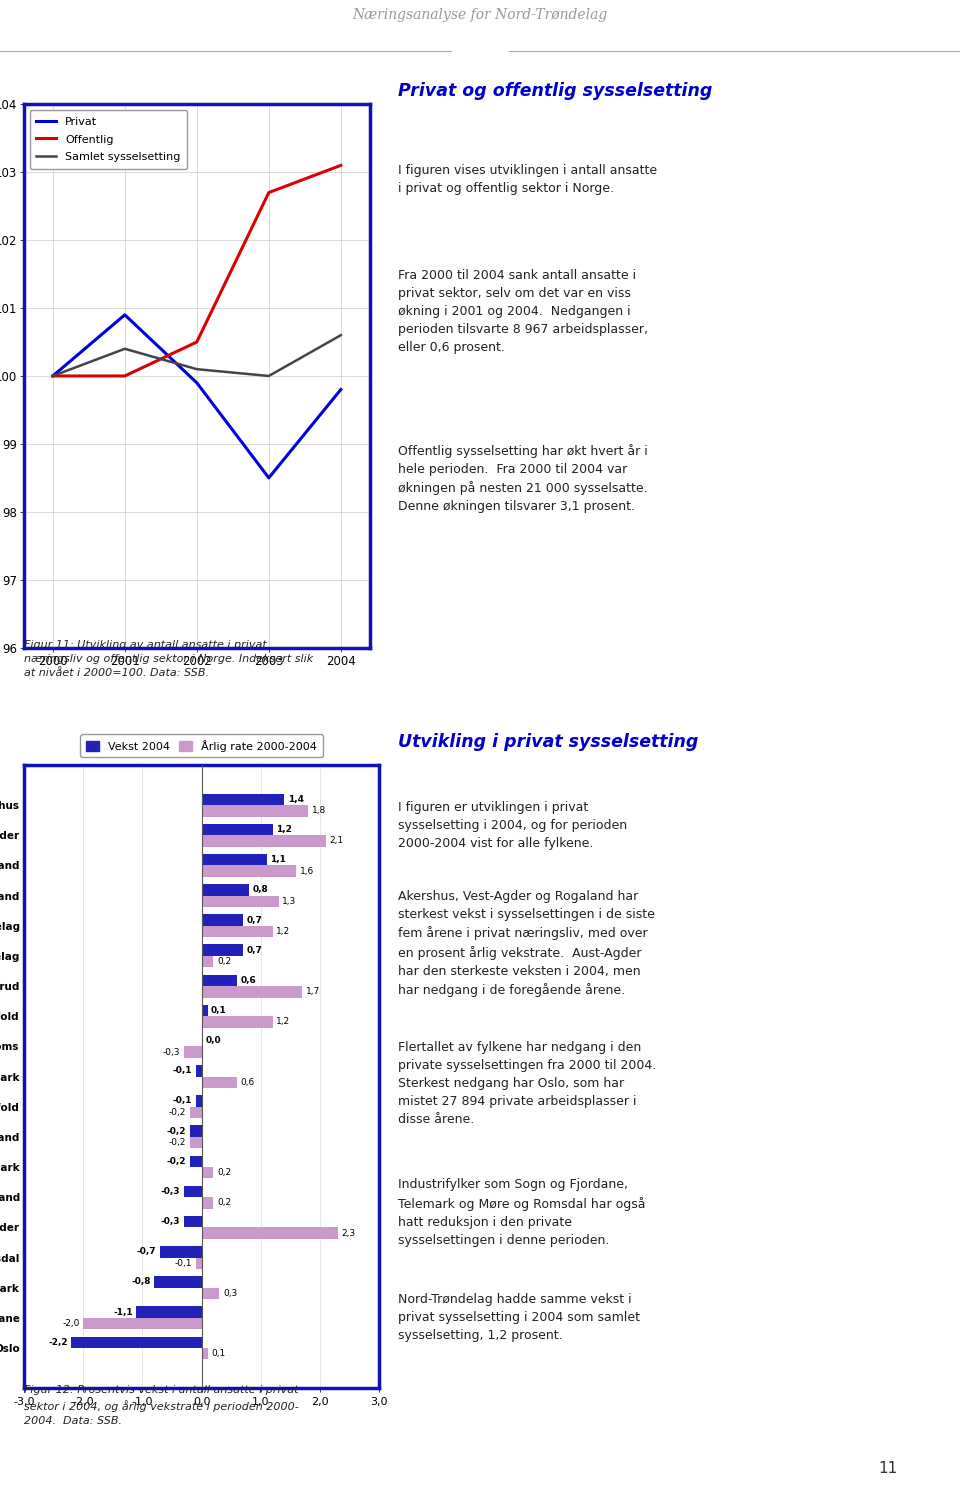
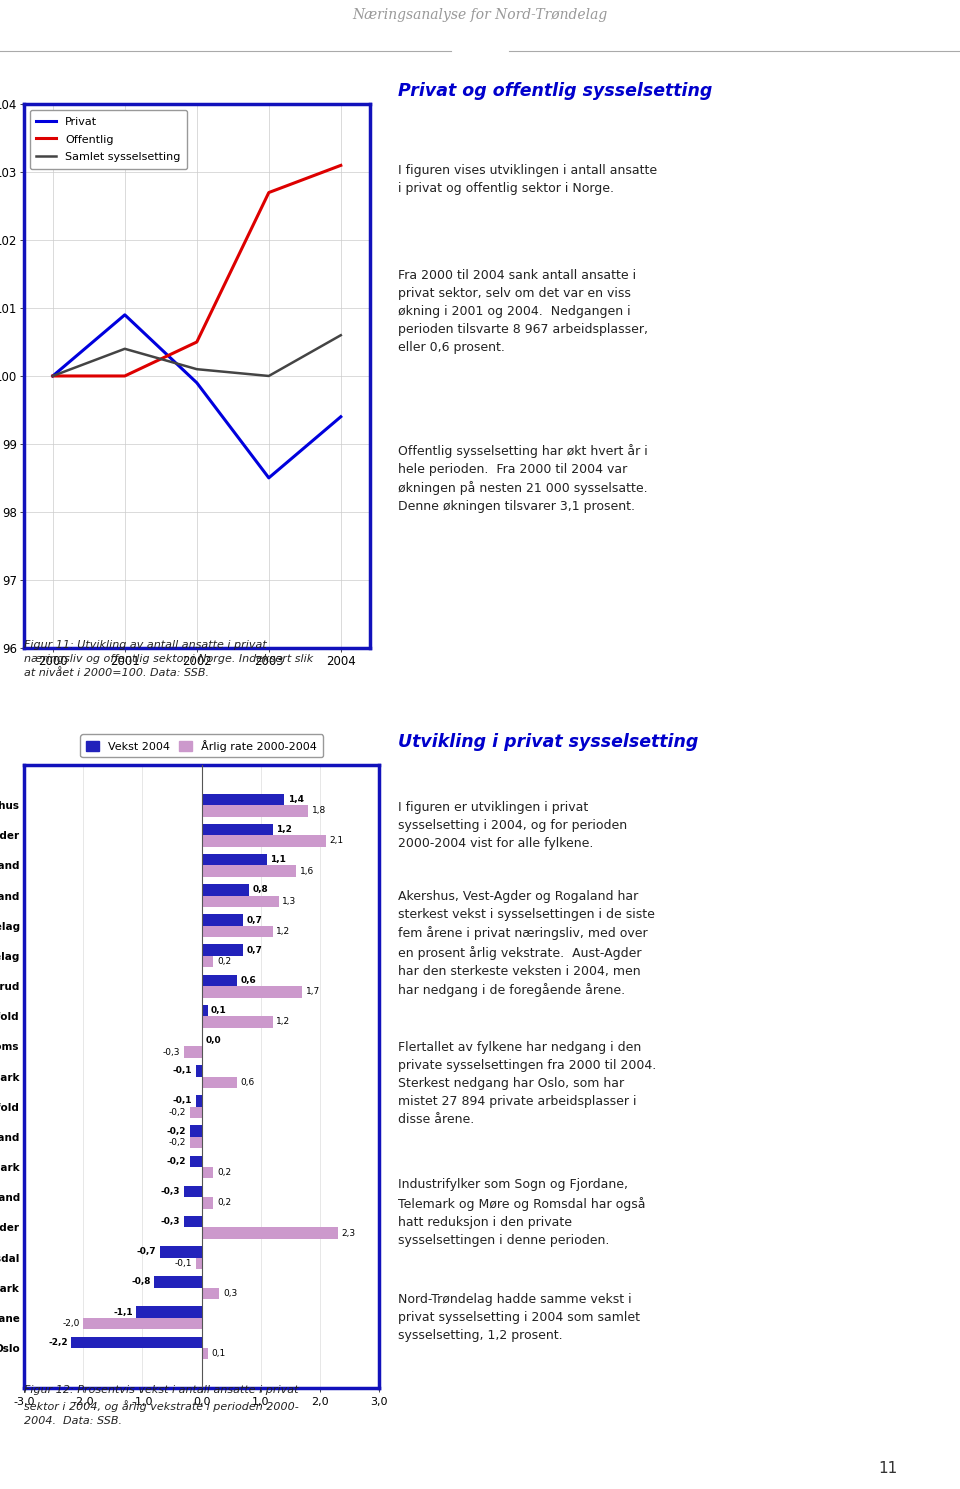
Privat/2004: 99.8 -> 99.4
